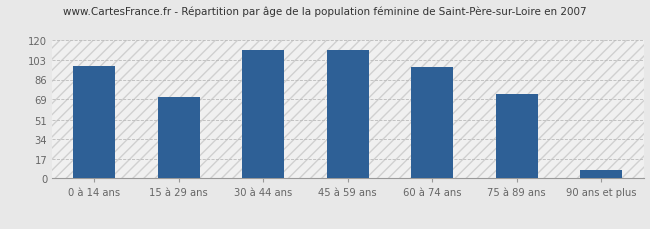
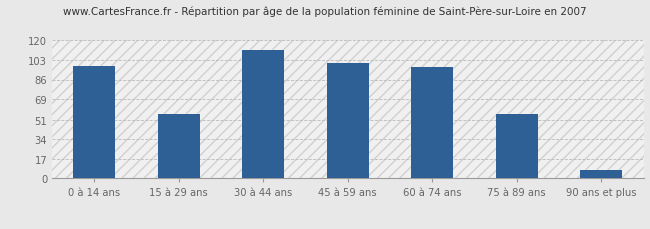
15 à 29 ans: 71 -> 56
45 à 59 ans: 112 -> 100
75 à 89 ans: 73 -> 56
